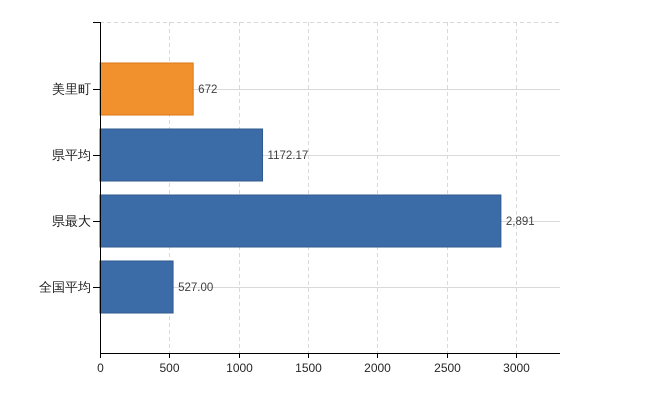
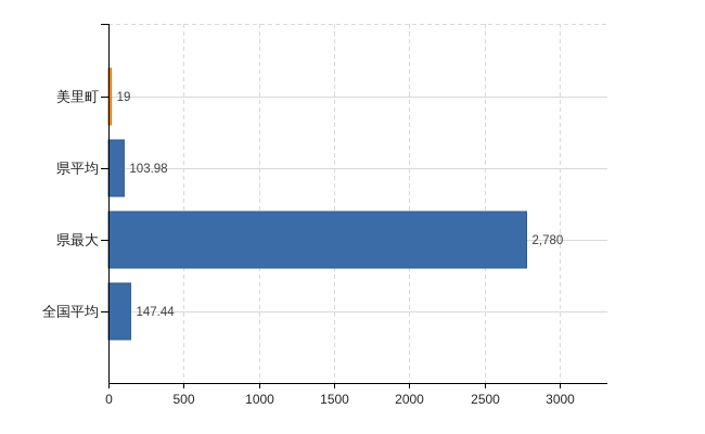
美里町: 672 -> 19
県平均: 1172.17 -> 103.98
県最大: 2,891 -> 2,780
全国平均: 527.00 -> 147.44
